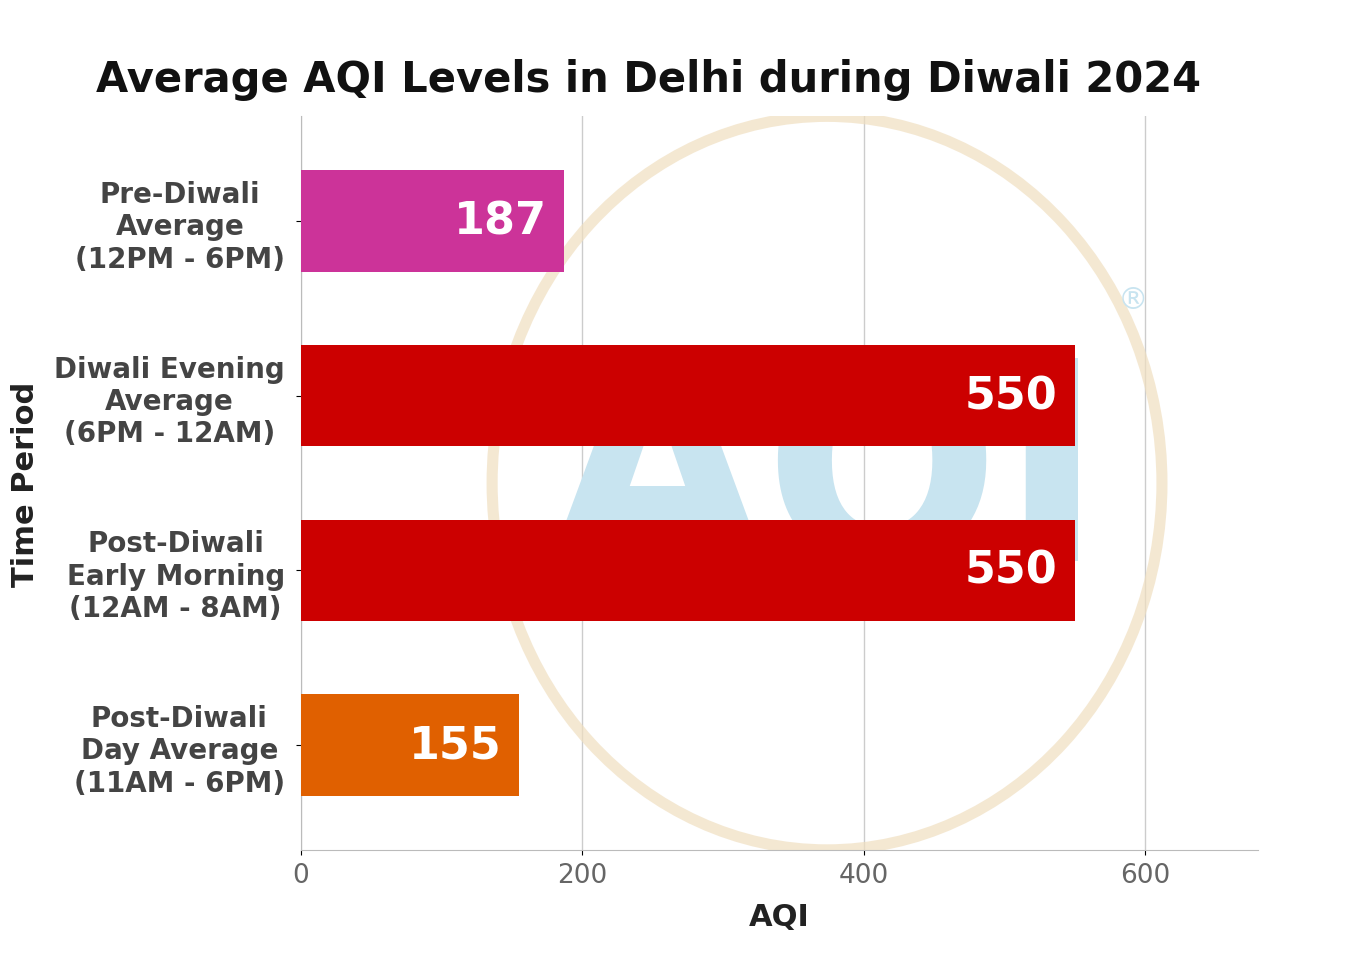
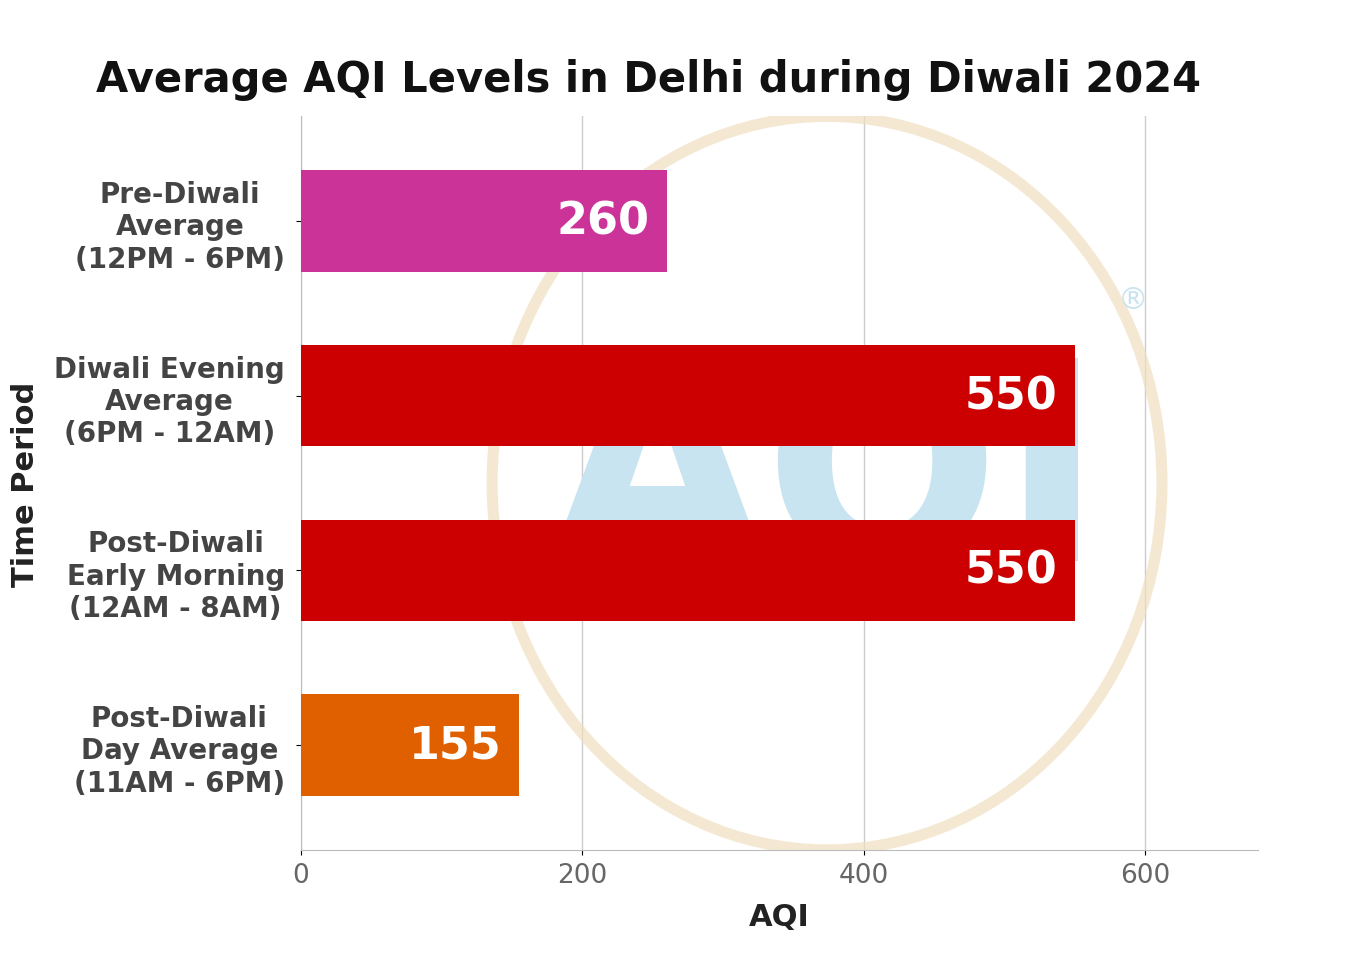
Pre-Diwali Average (12PM - 6PM): 187 -> 260
